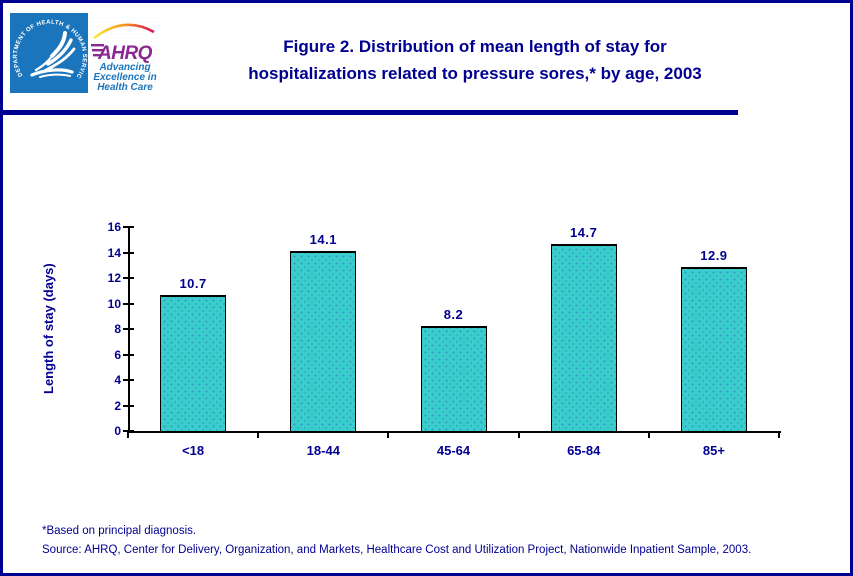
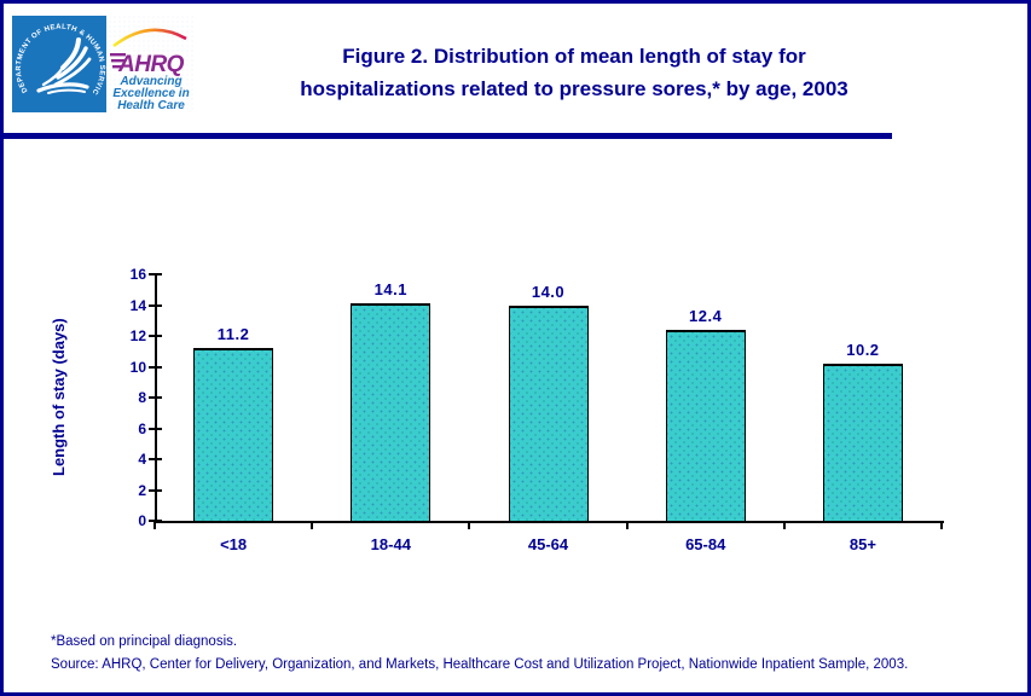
<18: 10.7 -> 11.2
45-64: 8.2 -> 14.0
65-84: 14.7 -> 12.4
85+: 12.9 -> 10.2
